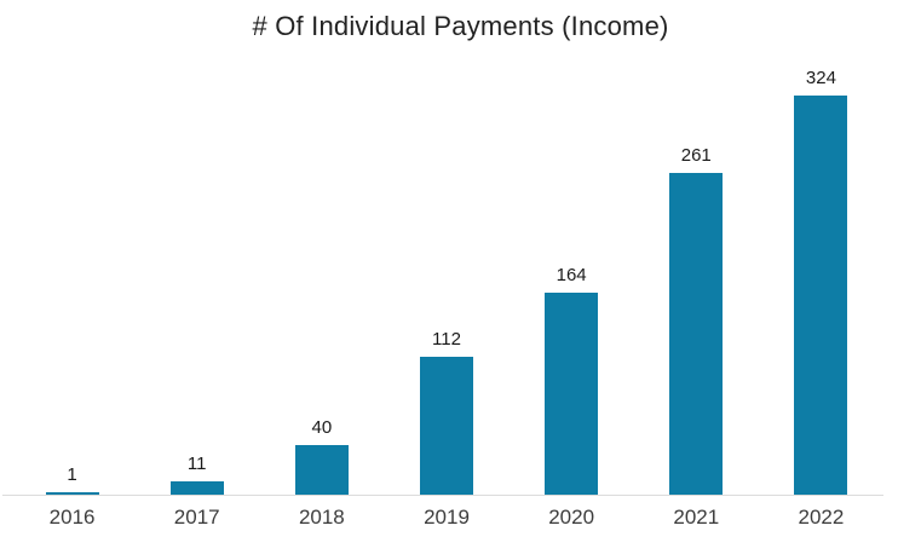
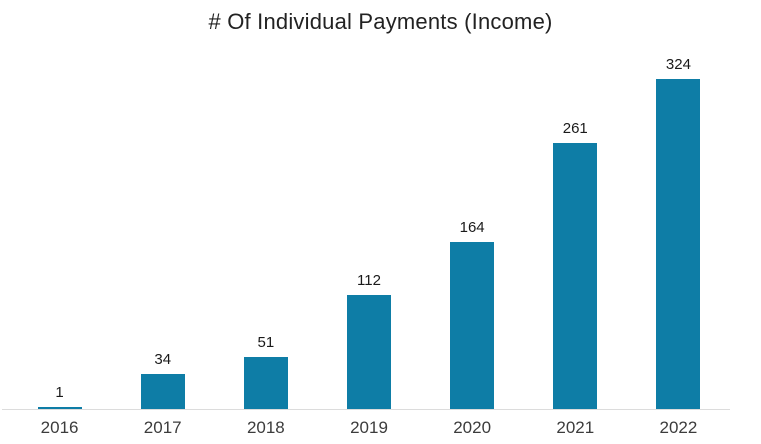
2017: 11 -> 34
2018: 40 -> 51
